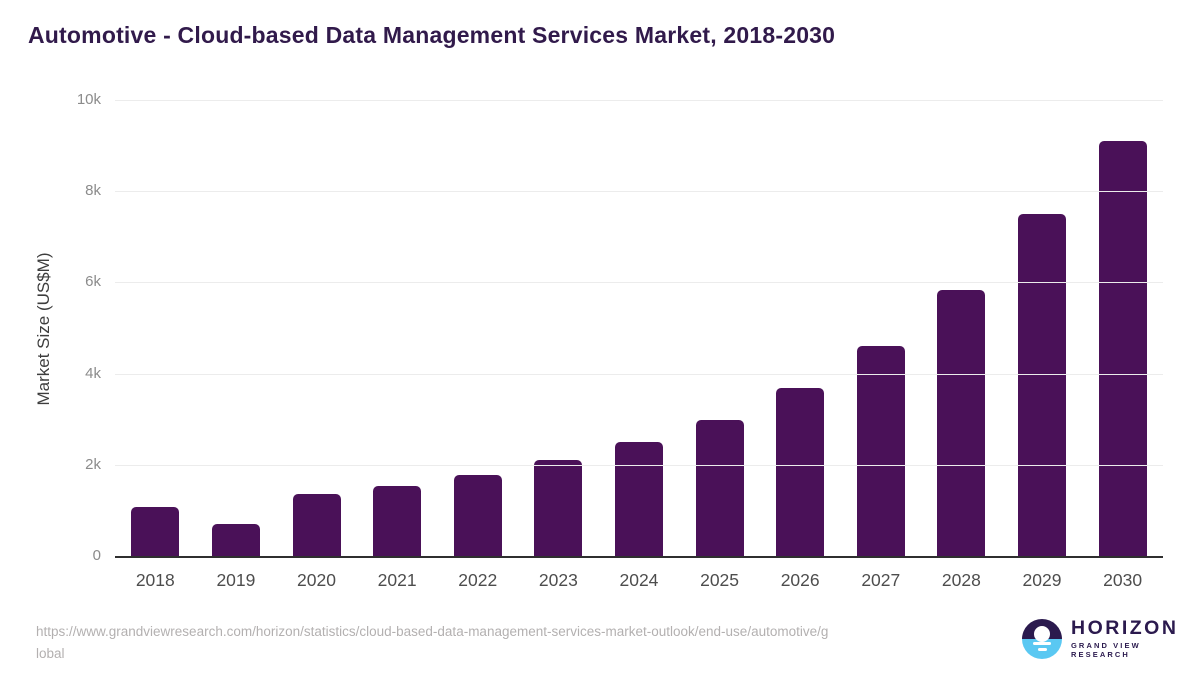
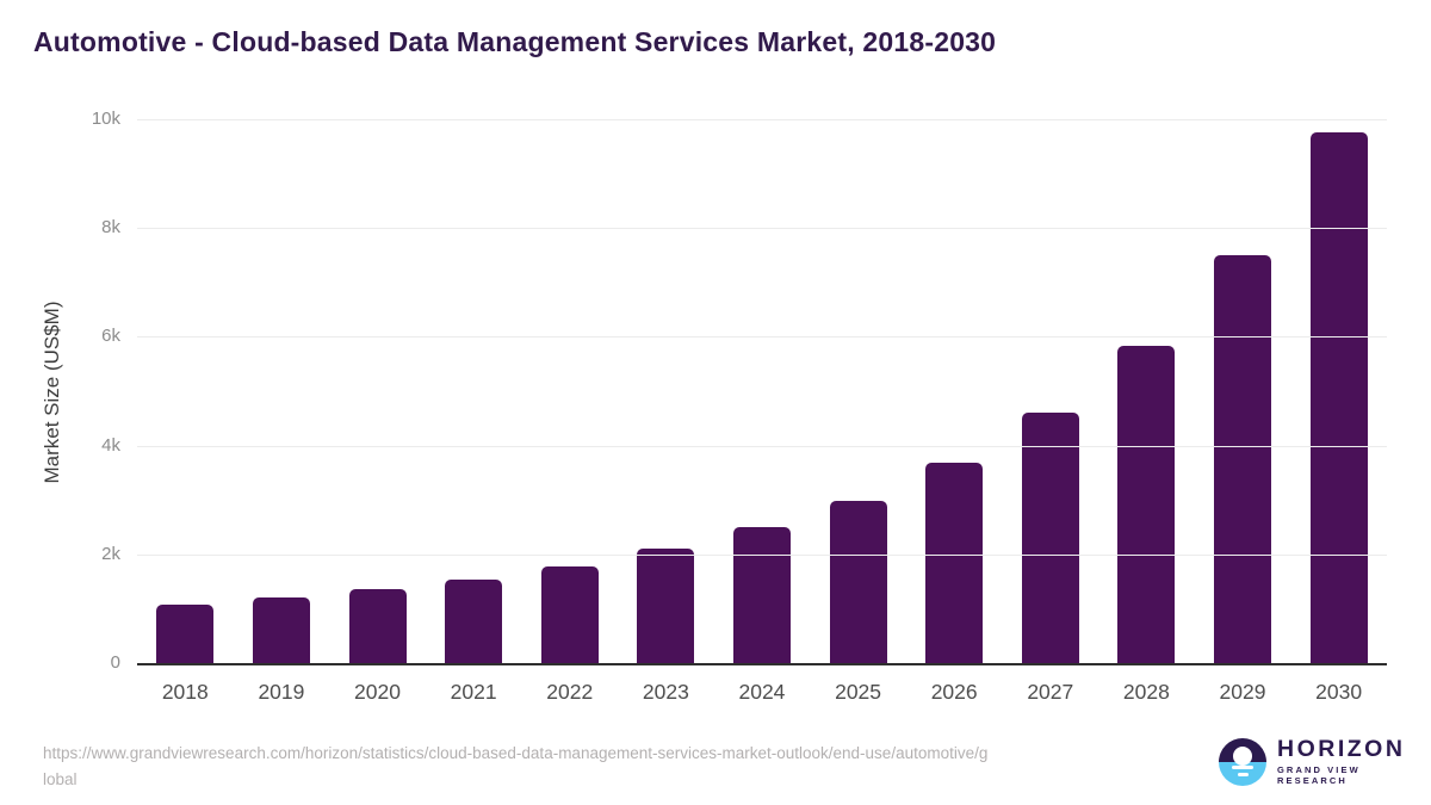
2019: 0.7k -> 1.2k
2030: 9.1k -> 9.8k
